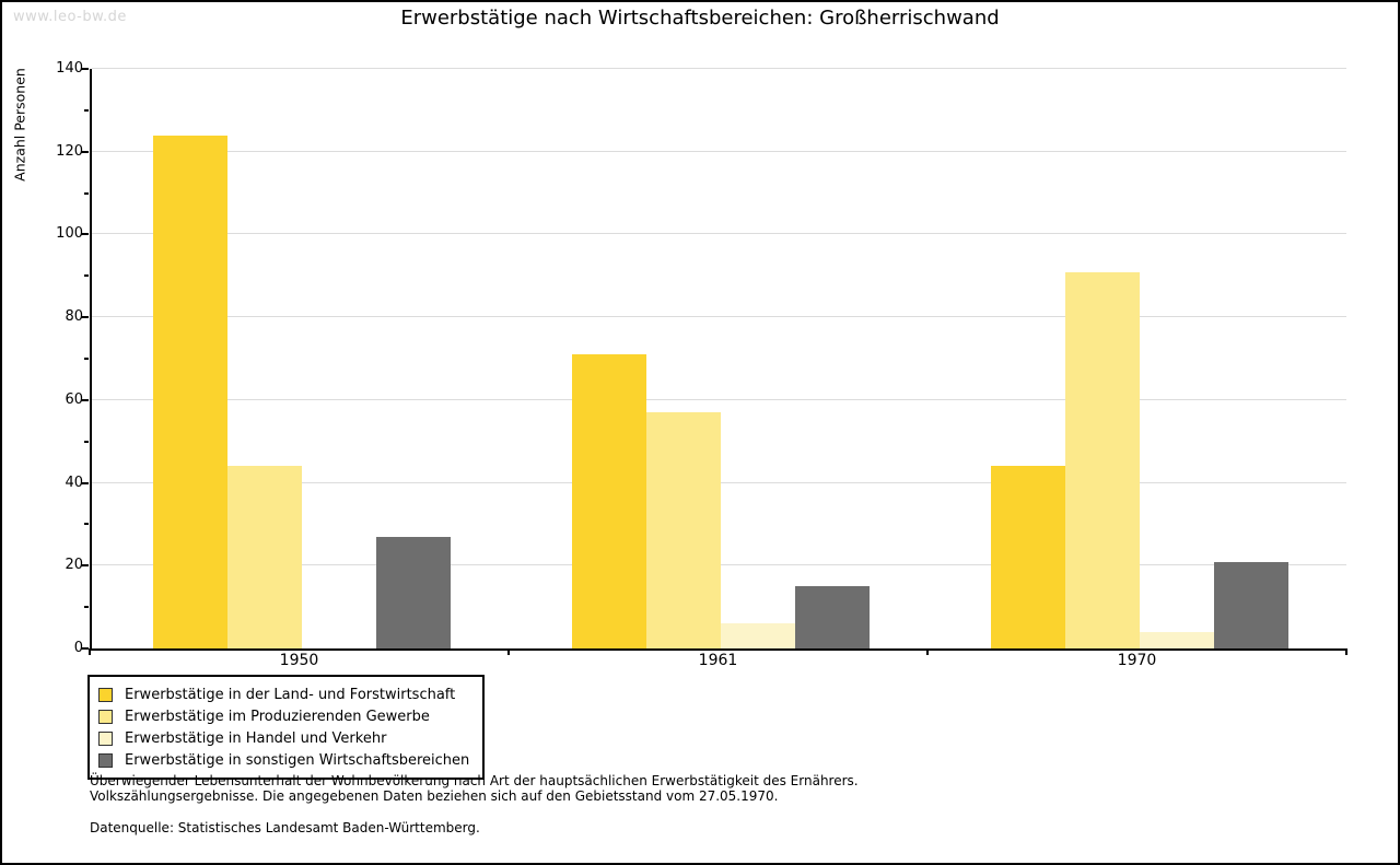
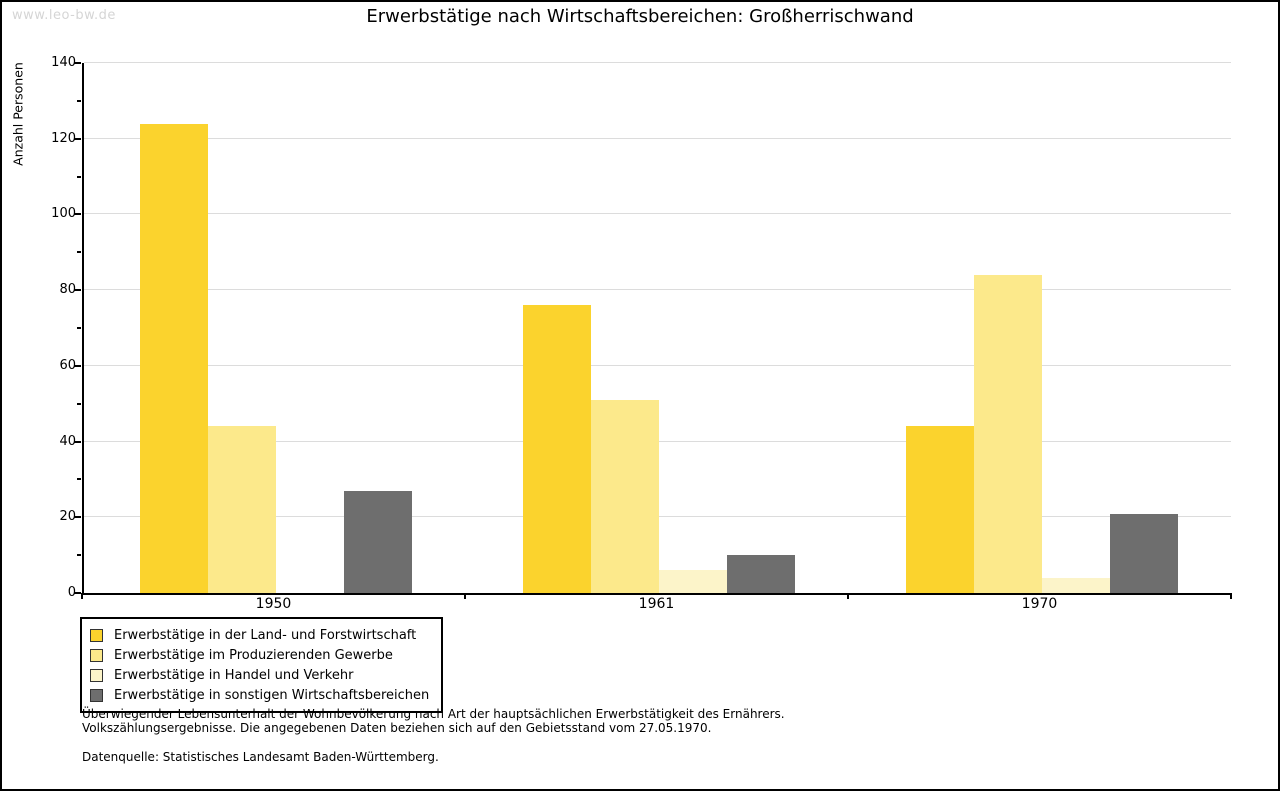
Erwerbstätige in der Land- und Forstwirtschaft/1961: 71 -> 76
Erwerbstätige im Produzierenden Gewerbe/1961: 57 -> 51
Erwerbstätige in sonstigen Wirtschaftsbereichen/1961: 15 -> 10
Erwerbstätige im Produzierenden Gewerbe/1970: 91 -> 84
